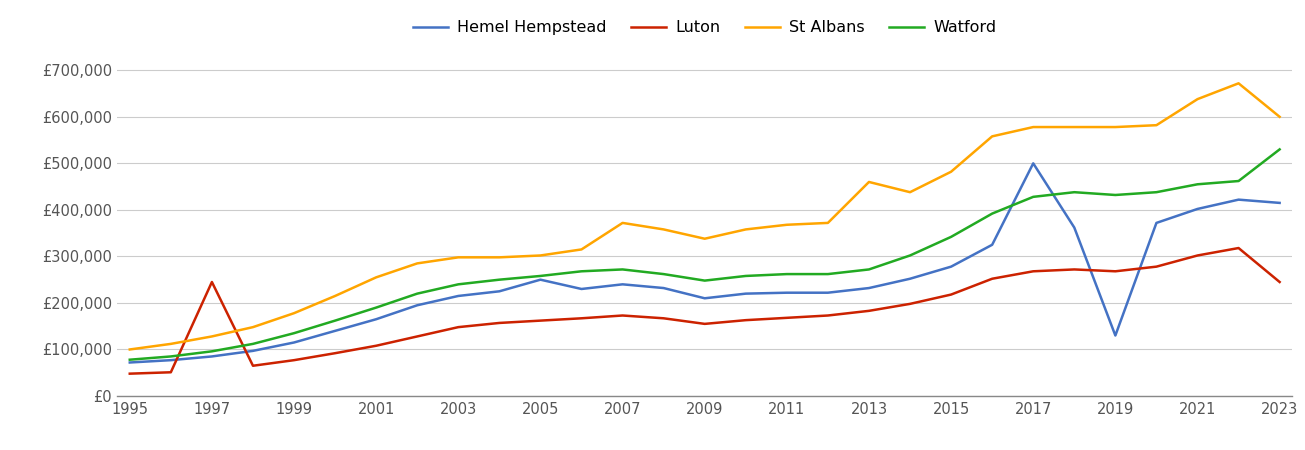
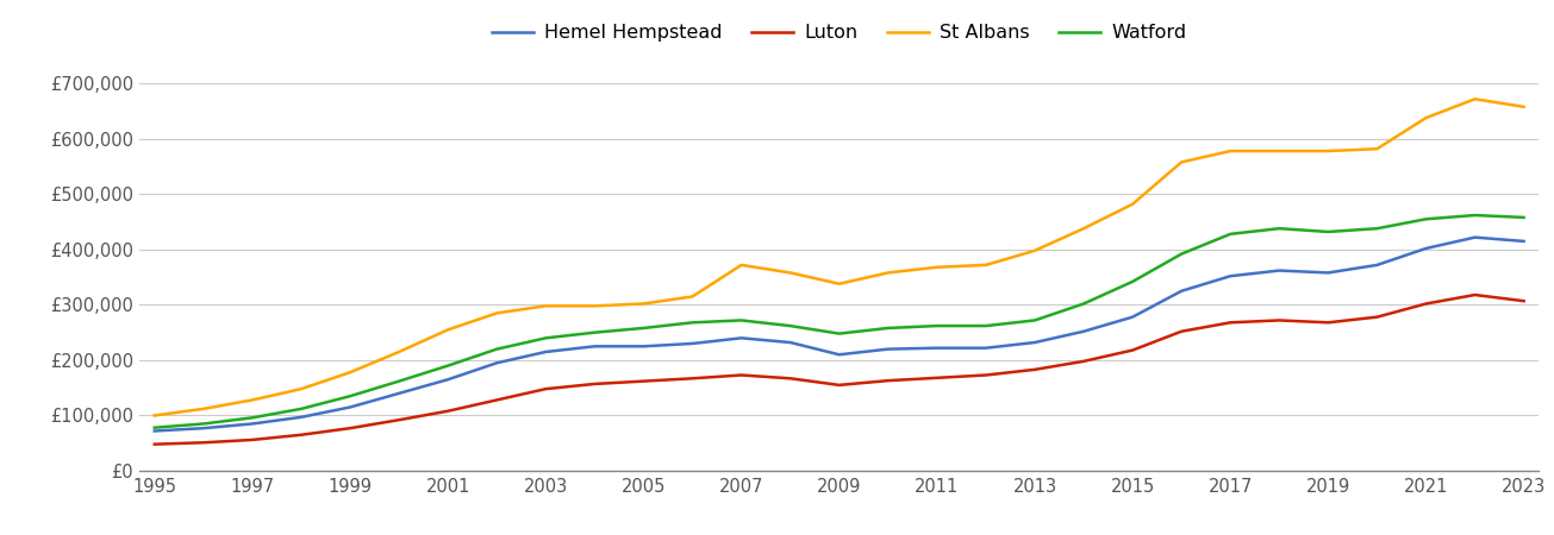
Luton/1997: £245,000 -> £56,000
Hemel Hempstead/2005: £250,000 -> £225,000
St Albans/2013: £460,000 -> £398,000
Hemel Hempstead/2017: £500,000 -> £352,000
Hemel Hempstead/2019: £130,000 -> £358,000
Luton/2023: £245,000 -> £307,000
St Albans/2023: £600,000 -> £658,000
Watford/2023: £530,000 -> £458,000
